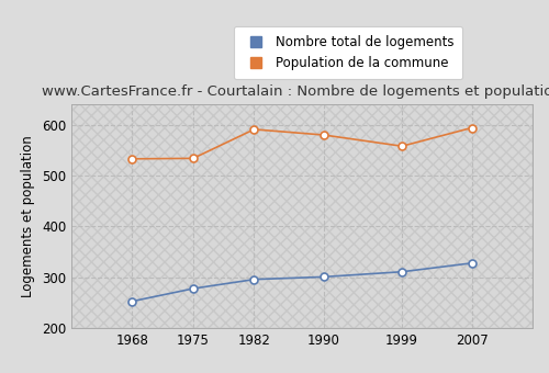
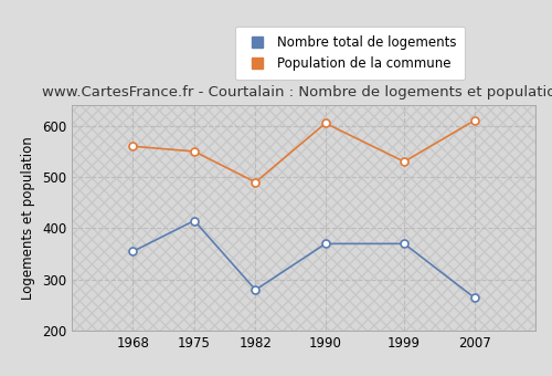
Nombre total de logements/1968: 253 -> 355
Population de la commune/1968: 533 -> 560
Nombre total de logements/1975: 278 -> 415
Population de la commune/1975: 534 -> 550
Nombre total de logements/1982: 296 -> 280
Population de la commune/1982: 591 -> 490
Nombre total de logements/1990: 301 -> 370
Population de la commune/1990: 580 -> 605
Nombre total de logements/1999: 311 -> 370
Population de la commune/1999: 558 -> 530
Nombre total de logements/2007: 328 -> 265
Population de la commune/2007: 594 -> 610
